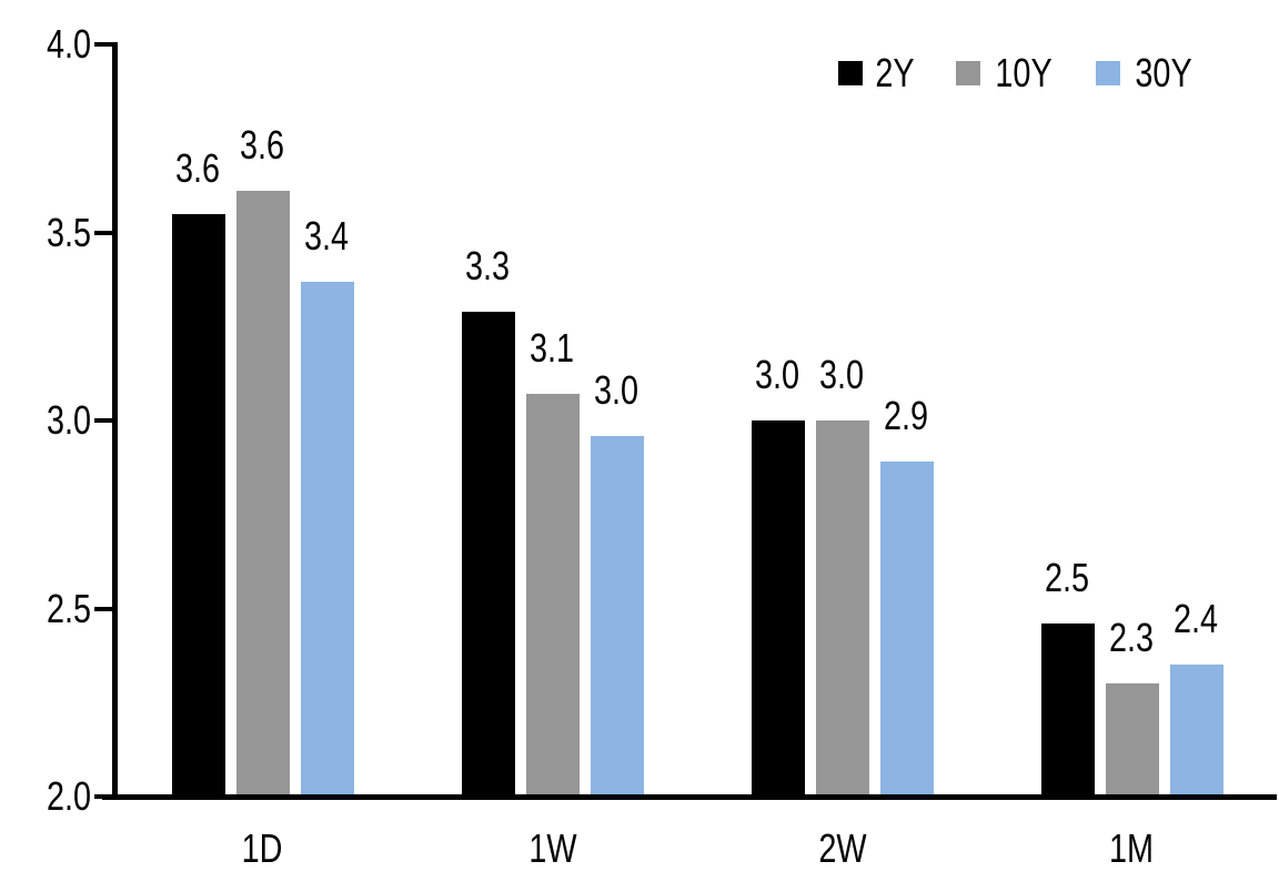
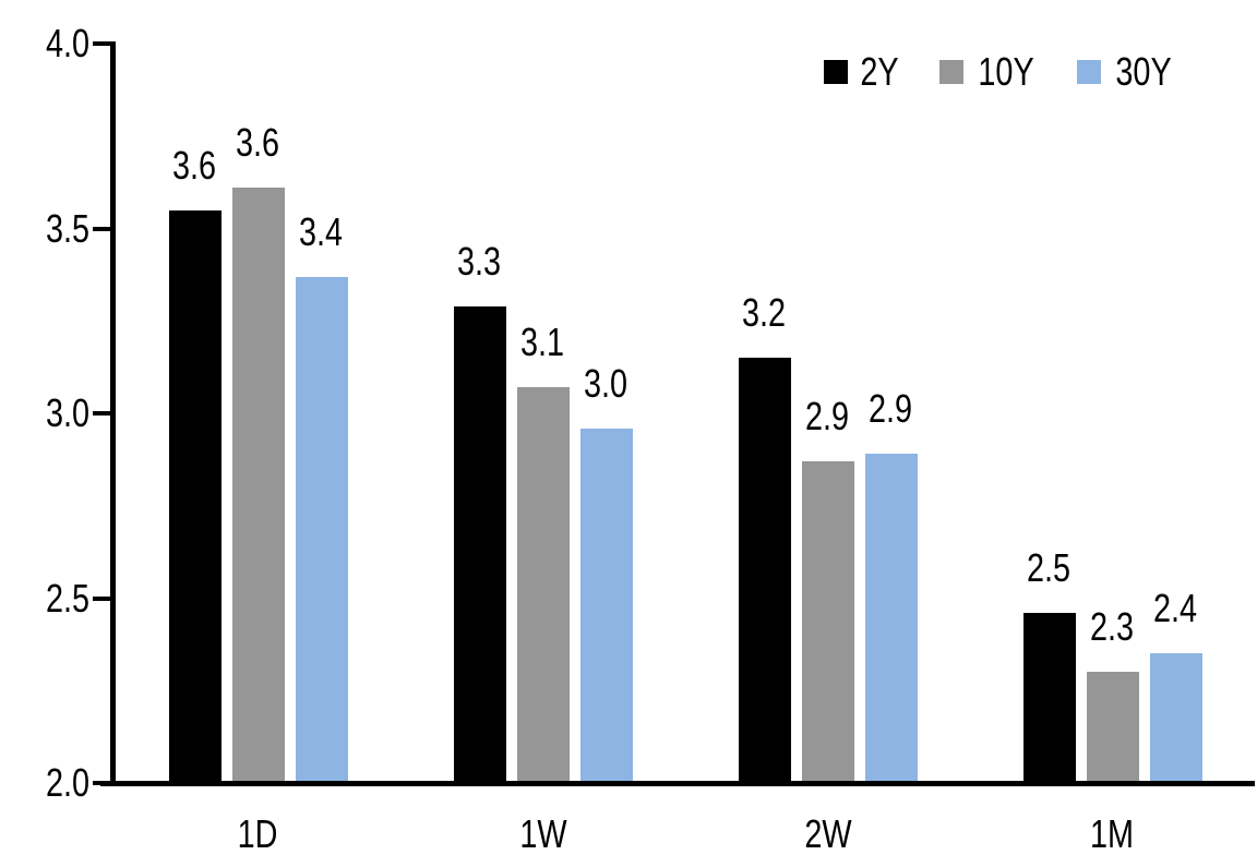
2Y/2W: 3.0 -> 3.2
10Y/2W: 3.0 -> 2.9
